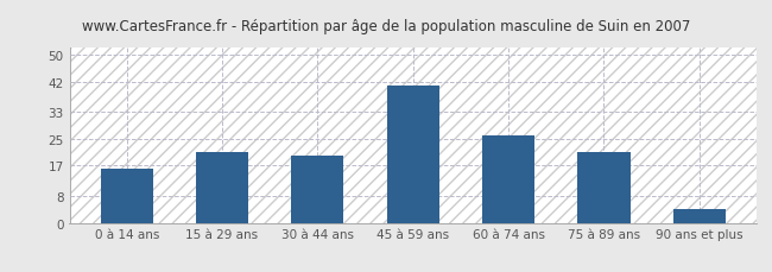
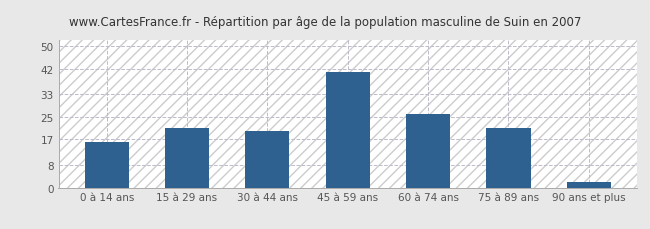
90 ans et plus: 4 -> 2
